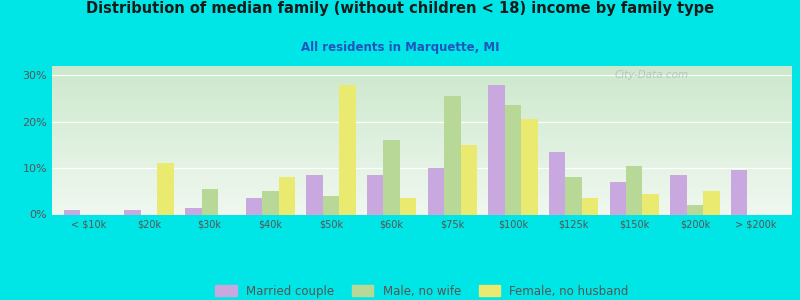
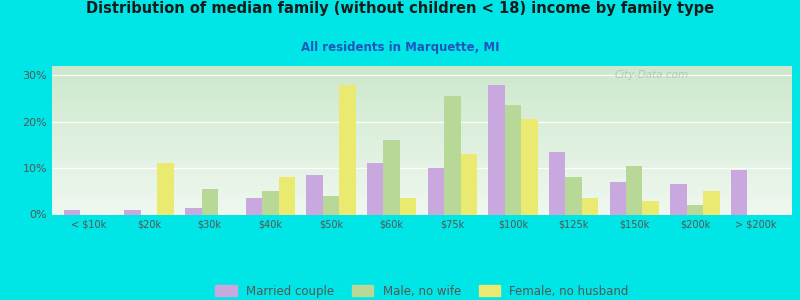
Married couple/$60k: 8.5% -> 11.0%
Female, no husband/$75k: 15.0% -> 13.0%
Female, no husband/$150k: 4.5% -> 3.0%
Married couple/$200k: 8.5% -> 6.5%
